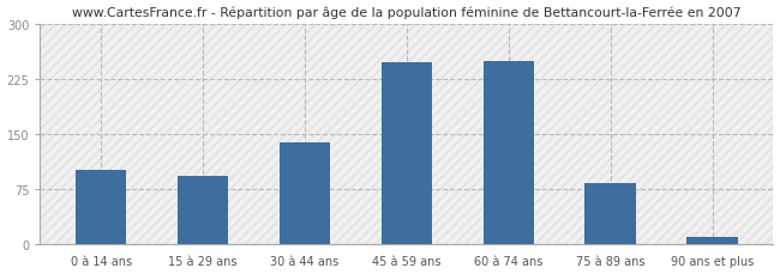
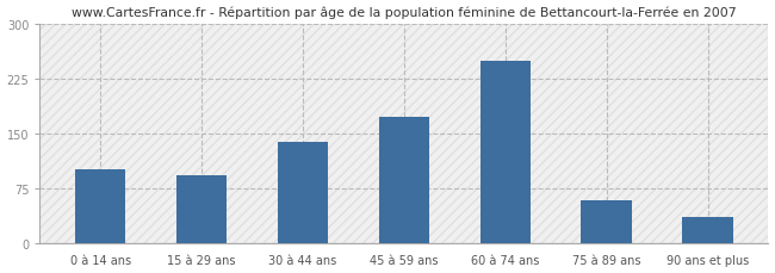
45 à 59 ans: 248 -> 172
75 à 89 ans: 83 -> 58
90 ans et plus: 10 -> 36
